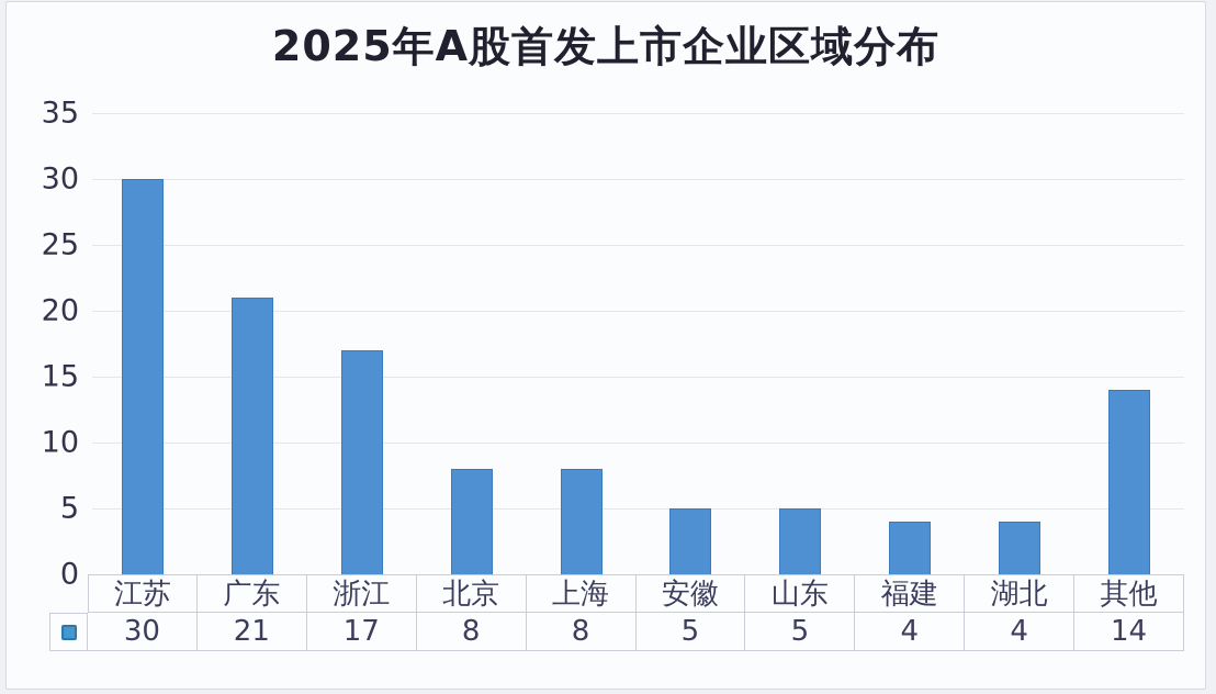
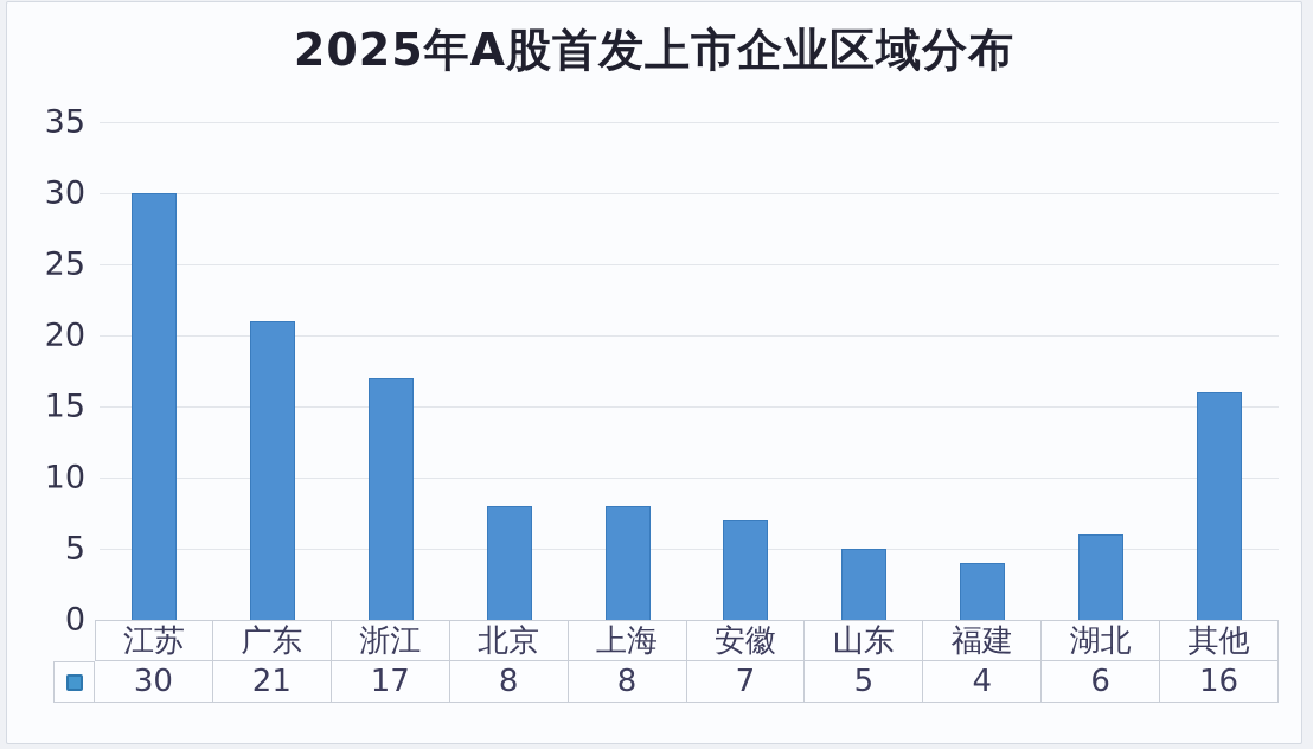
安徽: 5 -> 7
湖北: 4 -> 6
其他: 14 -> 16
